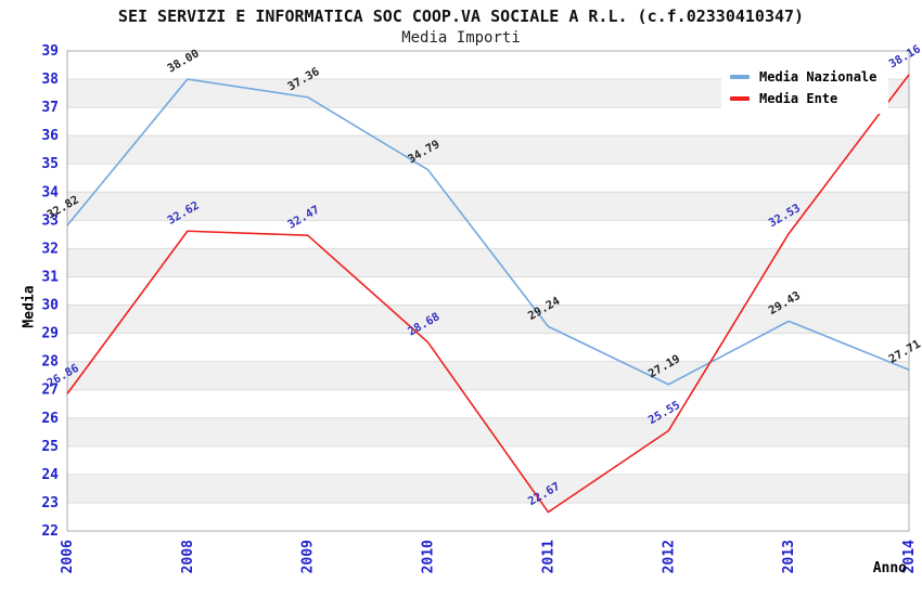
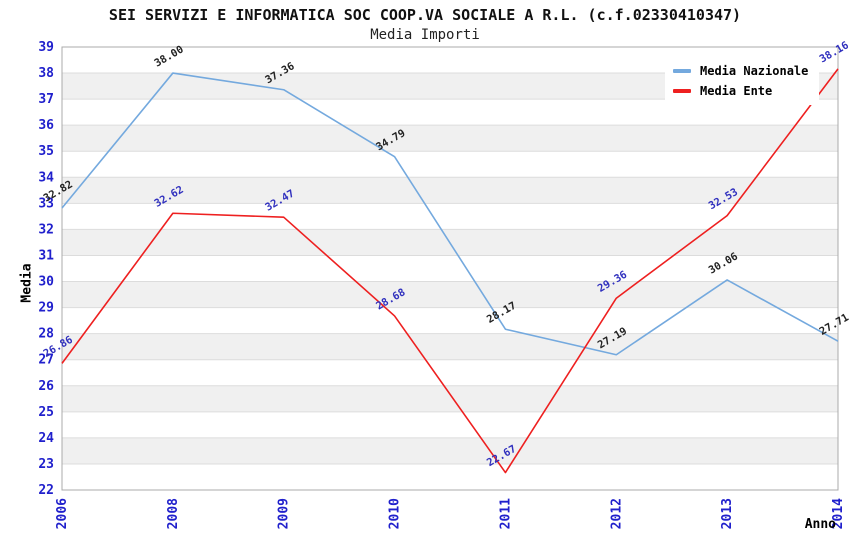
Media Nazionale/2011: 29.24 -> 28.17
Media Ente/2012: 25.55 -> 29.36
Media Nazionale/2013: 29.43 -> 30.06
